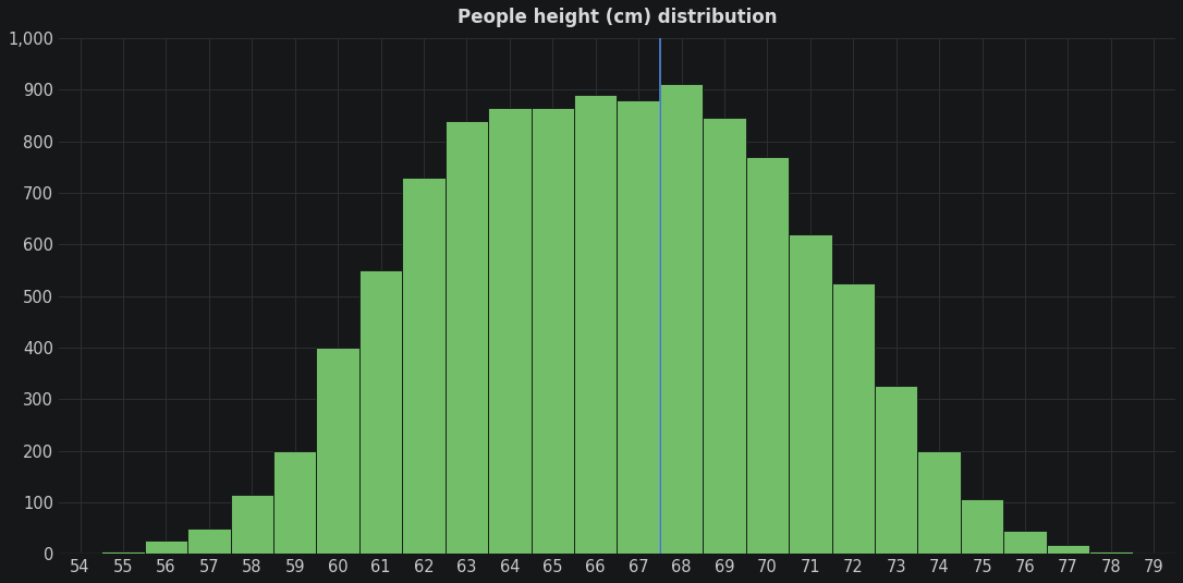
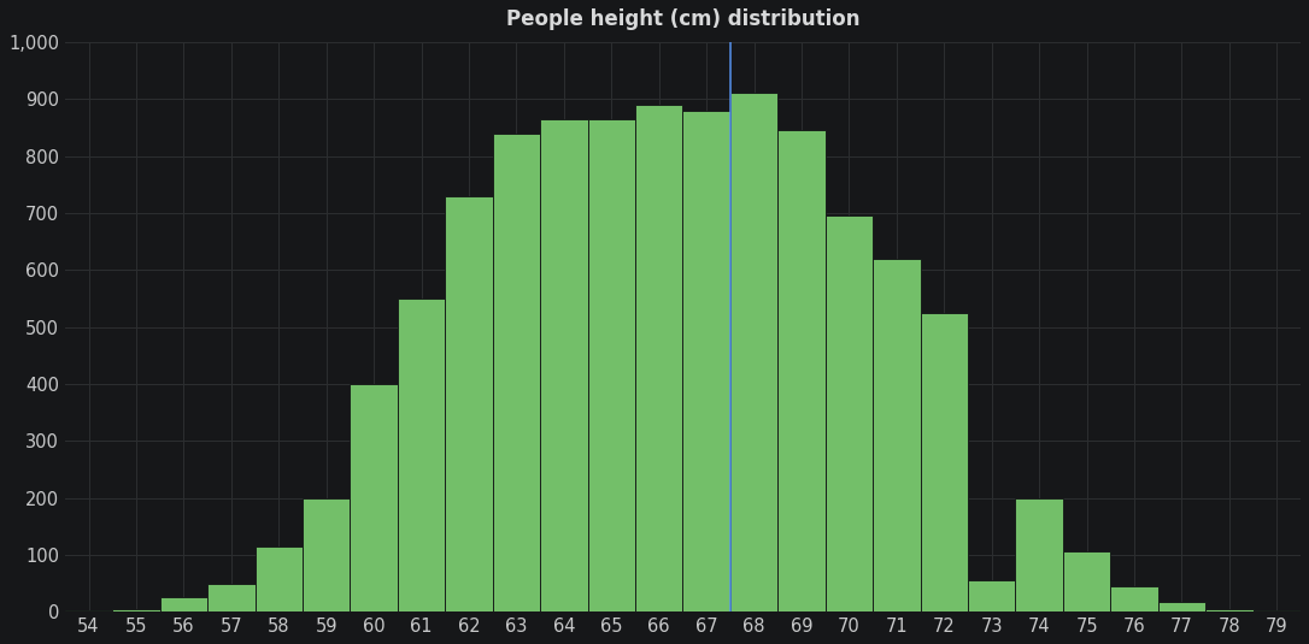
70: 770 -> 695
73: 325 -> 55
